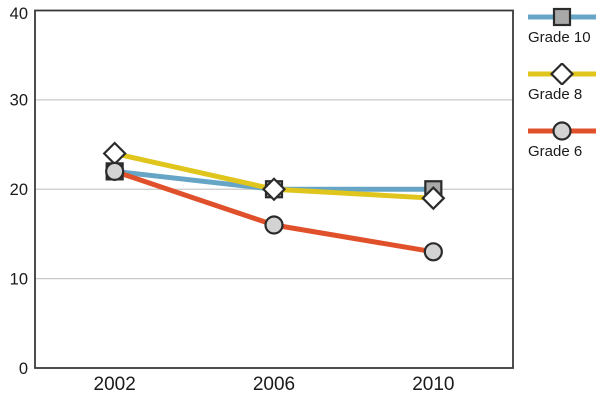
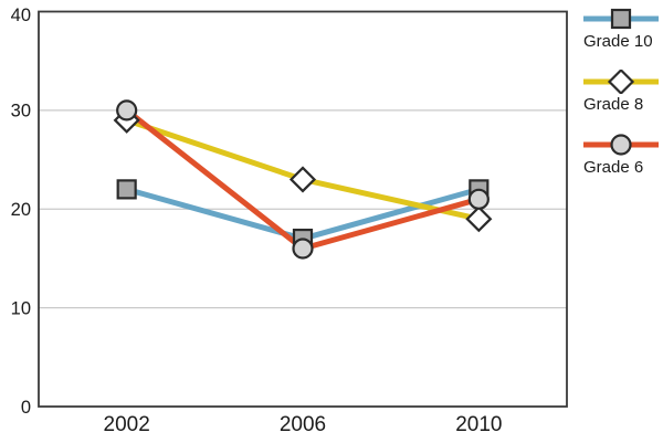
Grade 8/2002: 24 -> 29
Grade 6/2002: 22 -> 30
Grade 10/2006: 20 -> 17
Grade 8/2006: 20 -> 23
Grade 10/2010: 20 -> 22
Grade 6/2010: 13 -> 21
